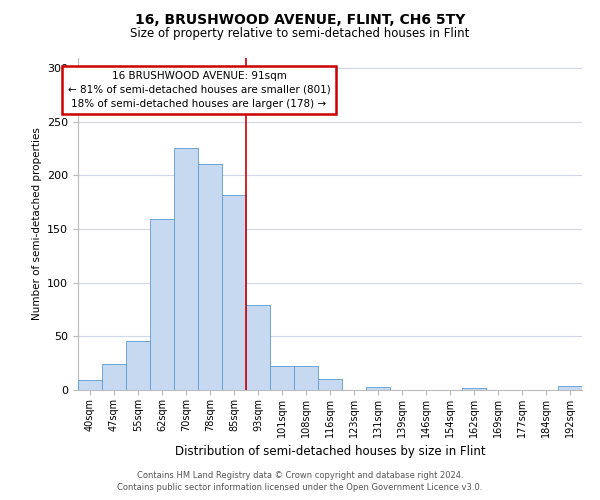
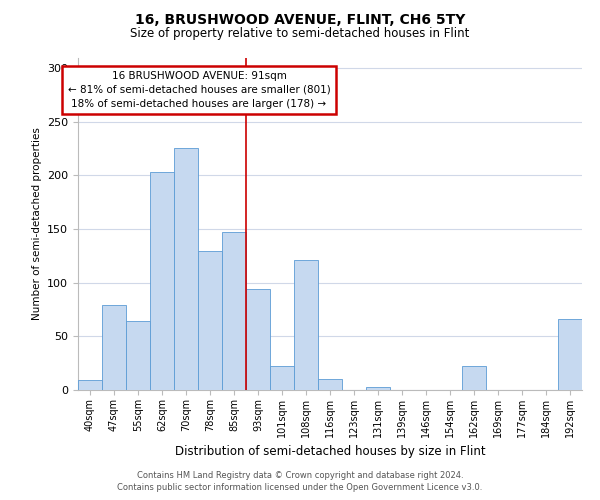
47sqm: 24 -> 79
55sqm: 46 -> 64
62sqm: 159 -> 203
78sqm: 211 -> 130
85sqm: 182 -> 147
93sqm: 79 -> 94
108sqm: 22 -> 121
162sqm: 2 -> 22
192sqm: 4 -> 66
